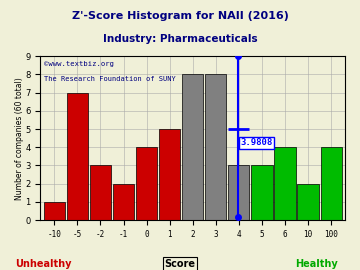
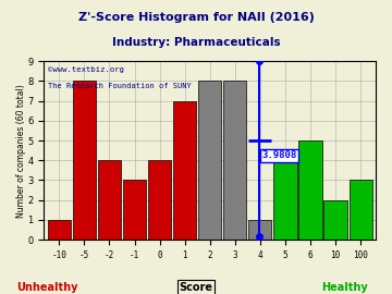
-5: 7 -> 8
-2: 3 -> 4
-1: 2 -> 3
1: 5 -> 7
4: 3 -> 1
5: 3 -> 4
6: 4 -> 5
100: 4 -> 3
